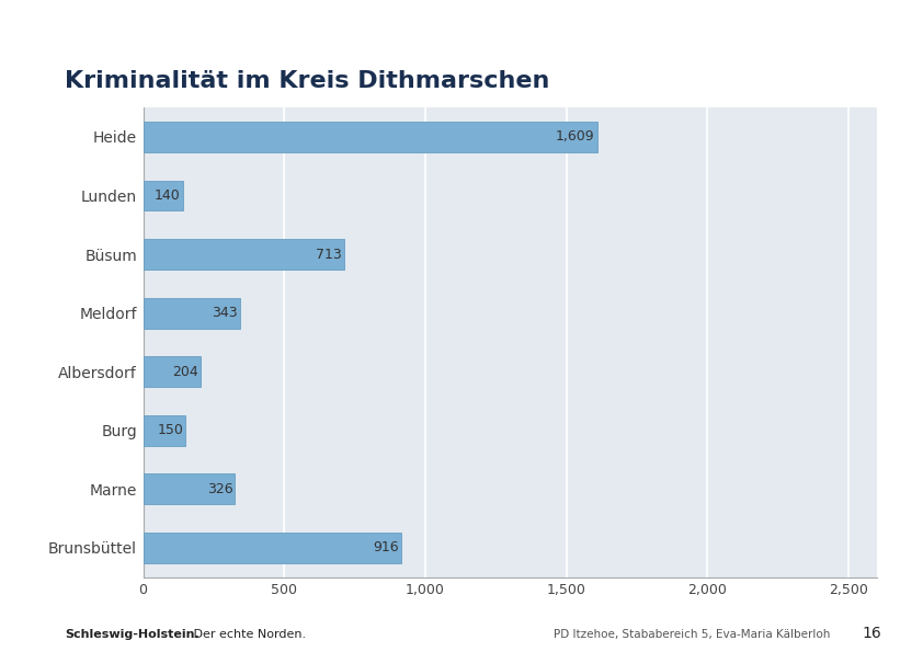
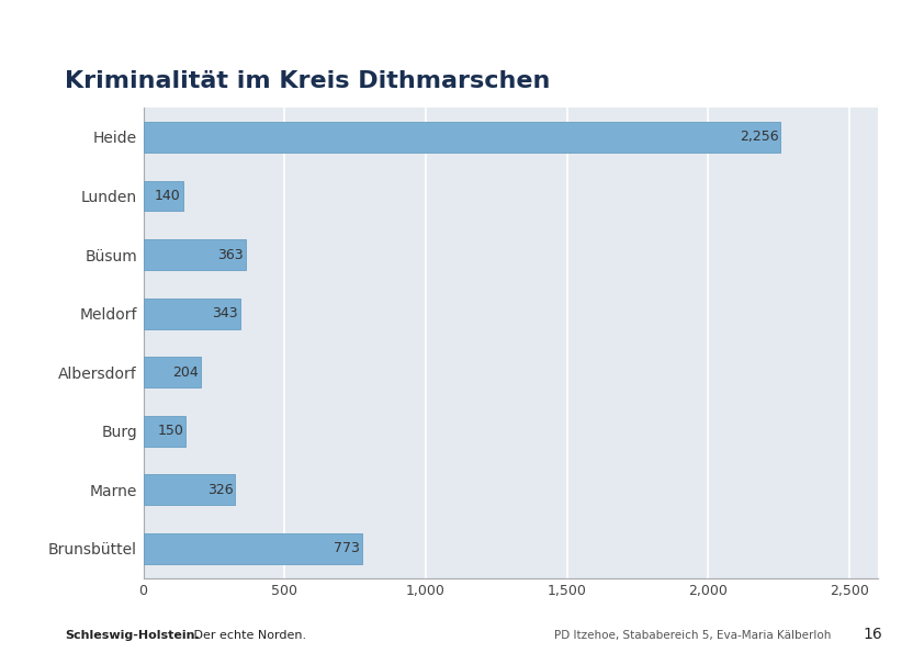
Heide: 1,609 -> 2,256
Büsum: 713 -> 363
Brunsbüttel: 916 -> 773
